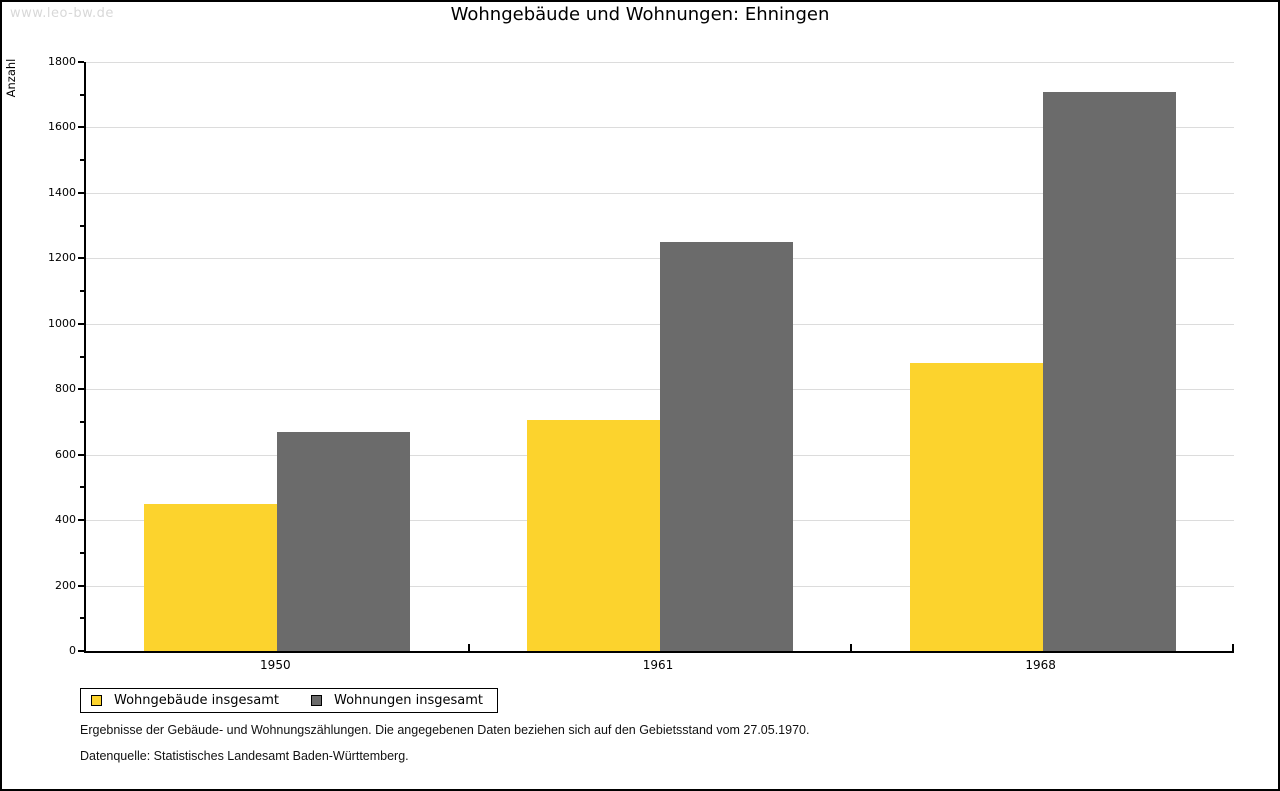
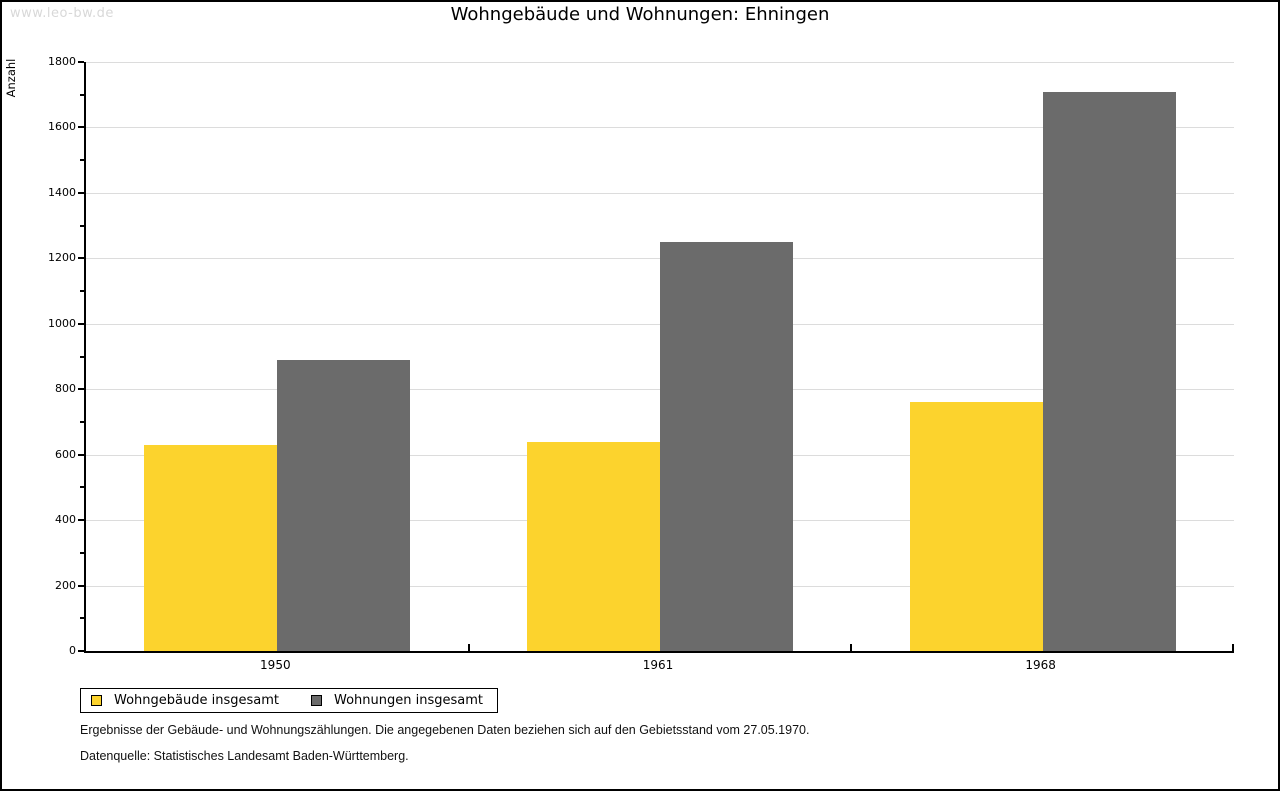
Wohngebäude insgesamt/1950: 450 -> 630
Wohnungen insgesamt/1950: 670 -> 890
Wohngebäude insgesamt/1961: 700 -> 640
Wohngebäude insgesamt/1968: 880 -> 760
